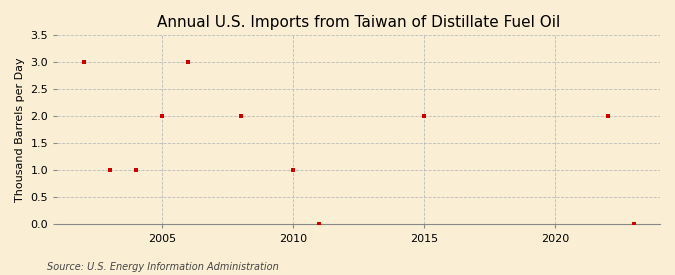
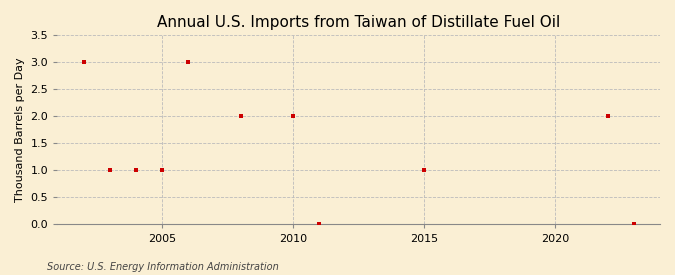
2005: 2 -> 1
2010: 1 -> 2
2015: 2 -> 1
